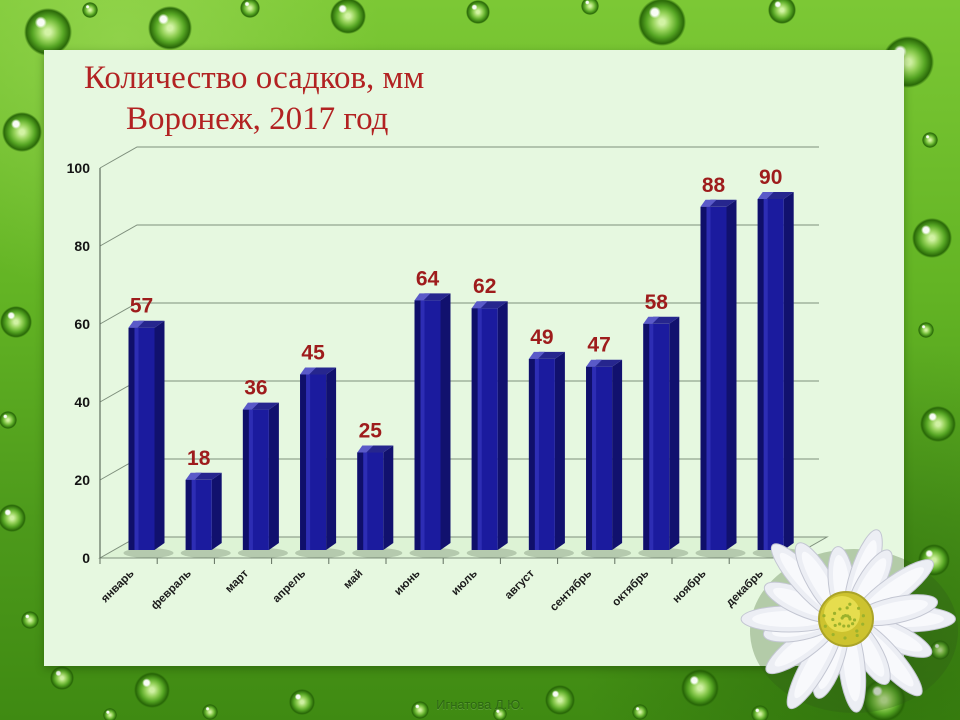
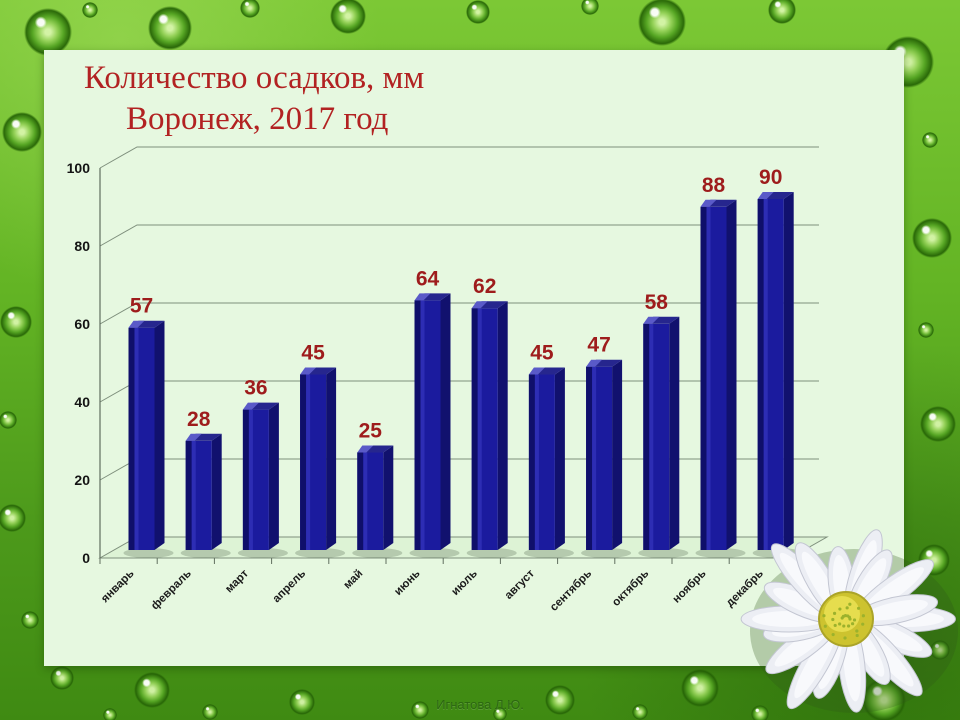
февраль: 18 -> 28
август: 49 -> 45
